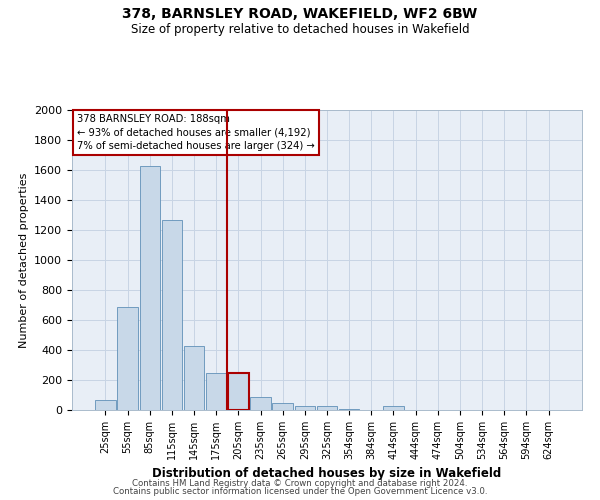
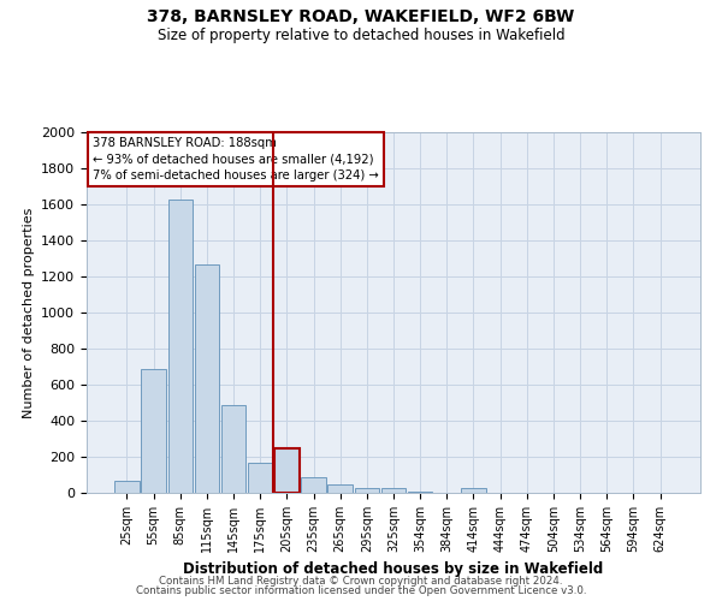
145sqm: 430 -> 490
175sqm: 250 -> 170
